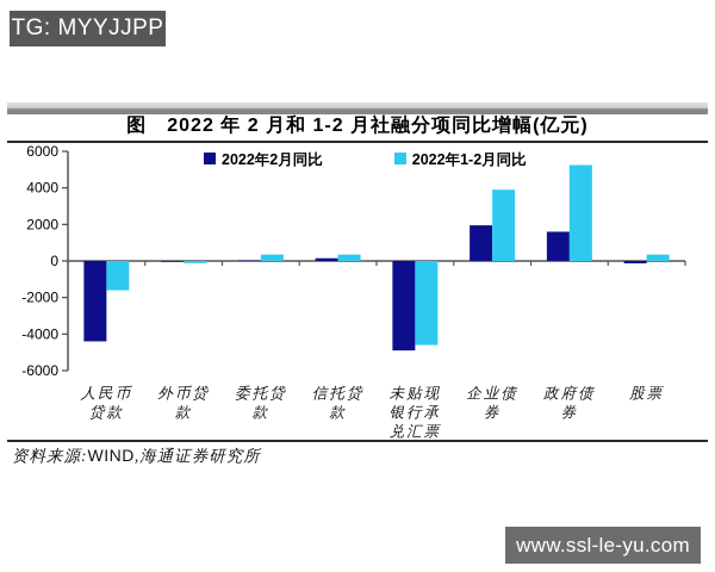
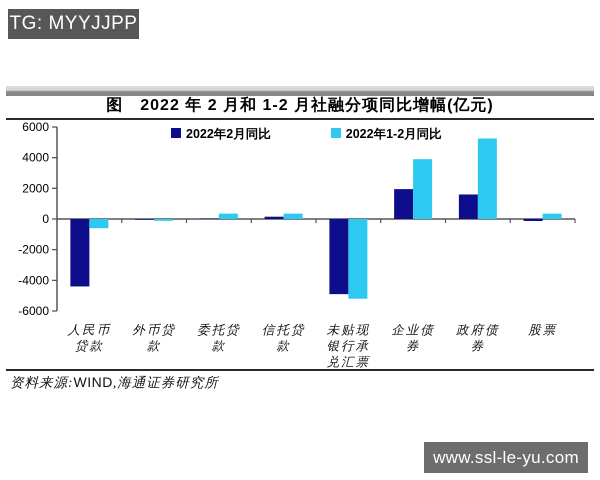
2022年1-2月同比/人民币贷款: -1600 -> -600
2022年1-2月同比/未贴现银行承兑汇票: -4600 -> -5200
